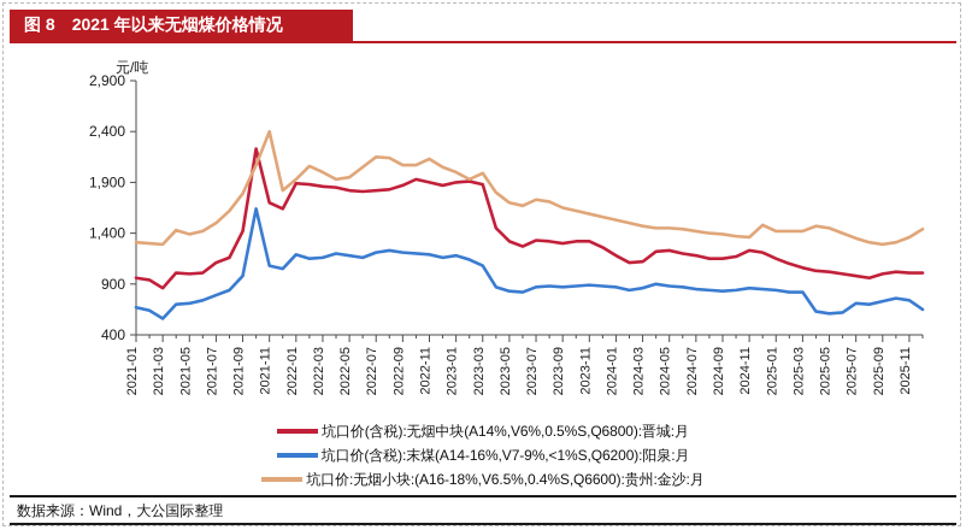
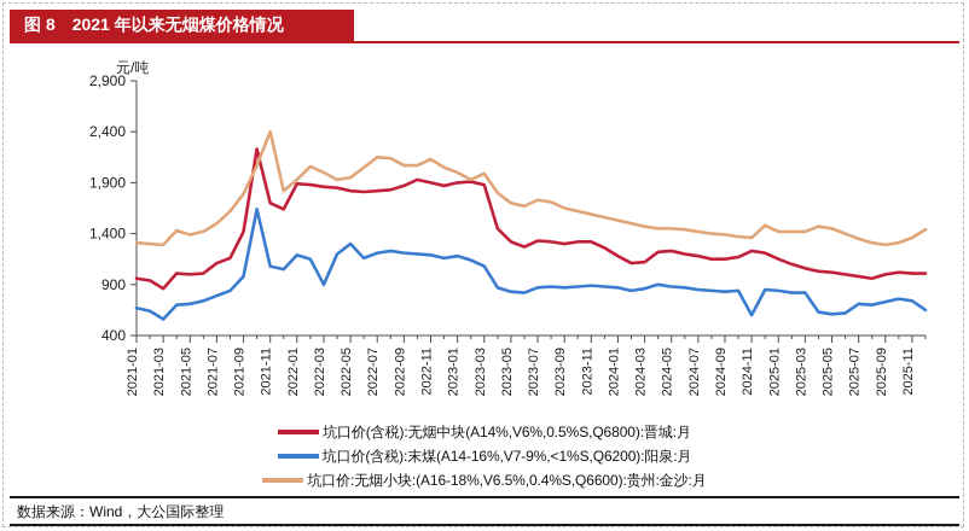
坑口价(含税):末煤(A14-16%,V7-9%,<1%S,Q6200):阳泉:月/2022-03: 1200 -> 900
坑口价(含税):末煤(A14-16%,V7-9%,<1%S,Q6200):阳泉:月/2022-05: 1200 -> 1300
坑口价(含税):末煤(A14-16%,V7-9%,<1%S,Q6200):阳泉:月/2024-11: 900 -> 600
